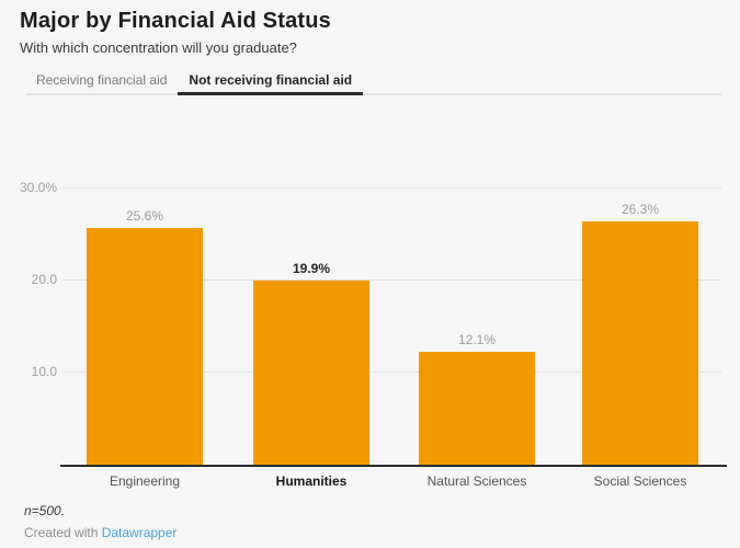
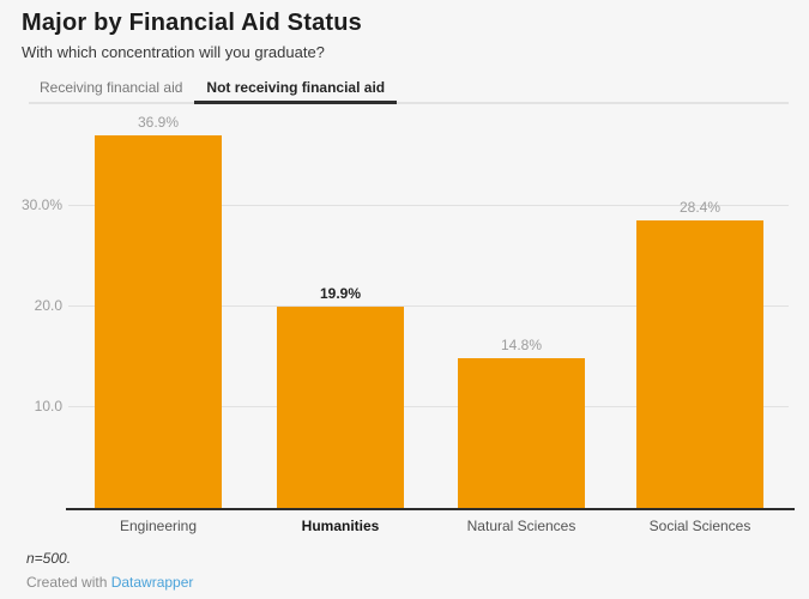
Engineering: 25.6% -> 36.9%
Natural Sciences: 12.1% -> 14.8%
Social Sciences: 26.3% -> 28.4%
